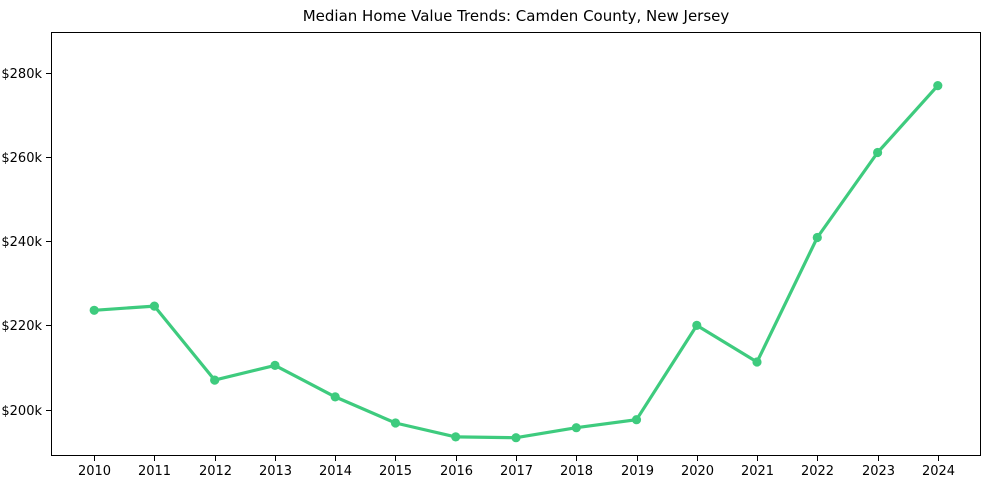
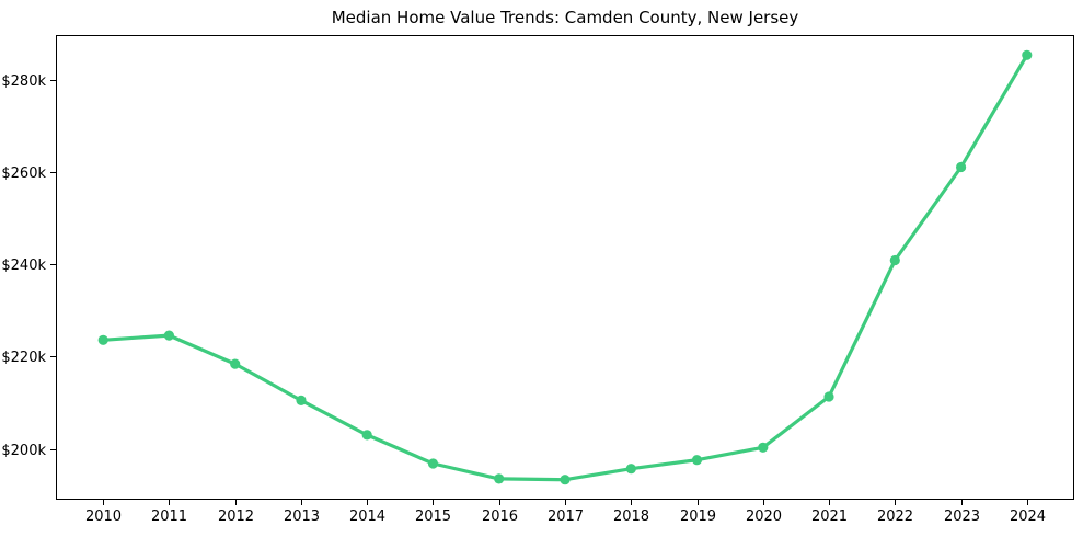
2012: $207k -> $218k
2020: $220k -> $200k
2024: $277k -> $285k
